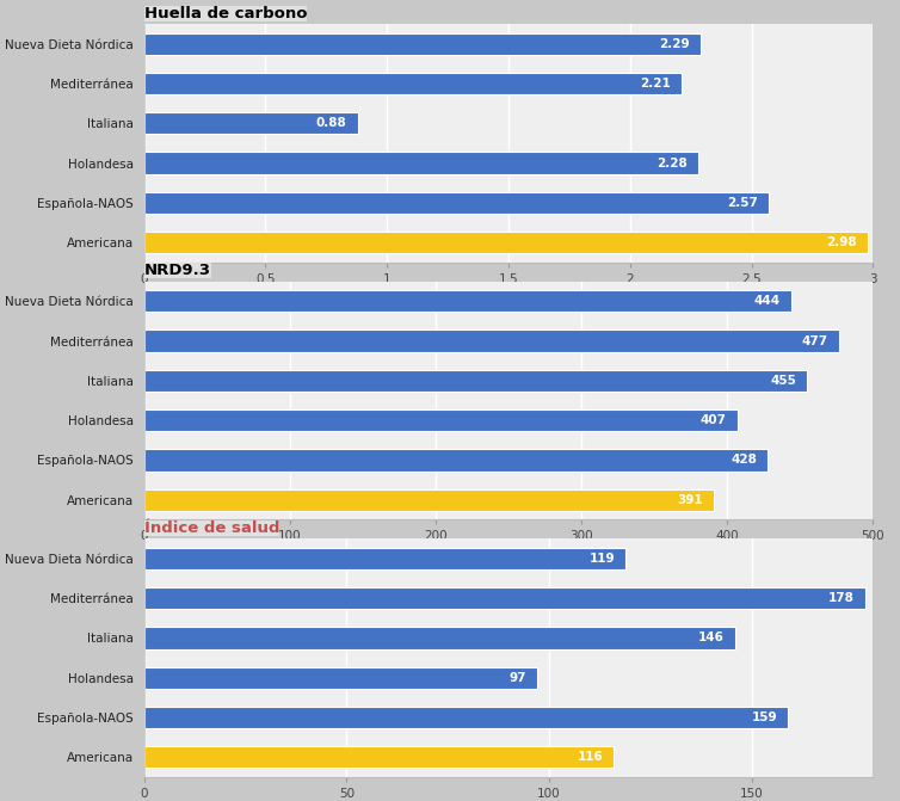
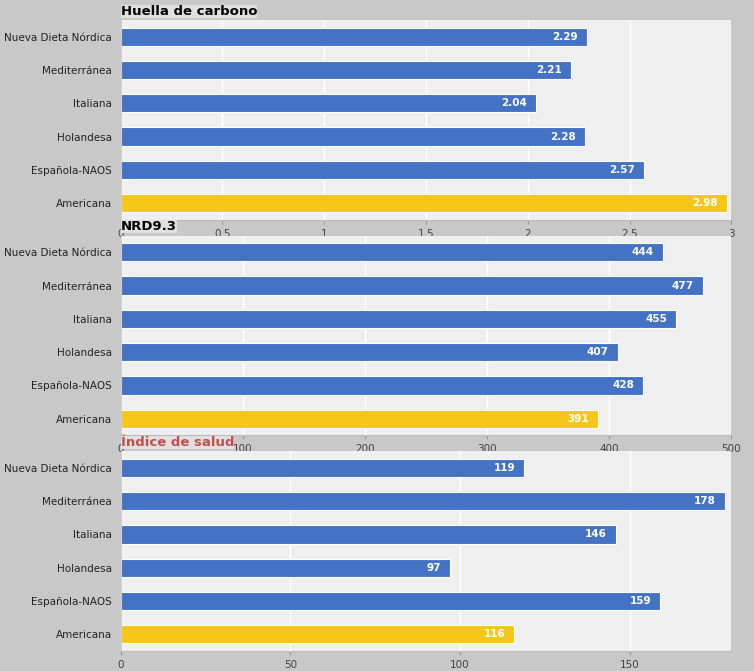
Huella de carbono/Italiana: 0.88 -> 2.04
